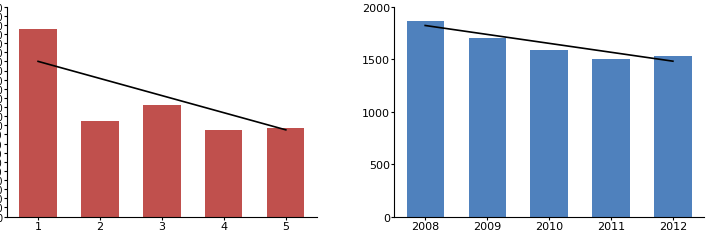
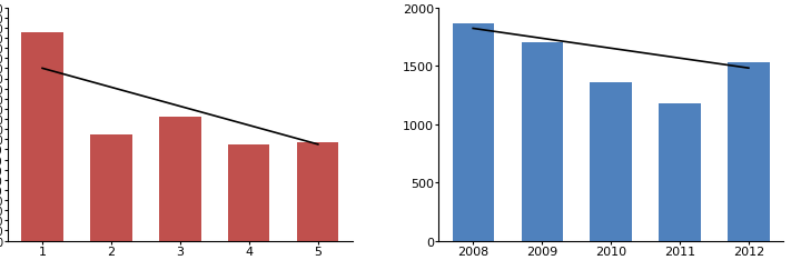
2010: 1590 -> 1360
2011: 1500 -> 1180
